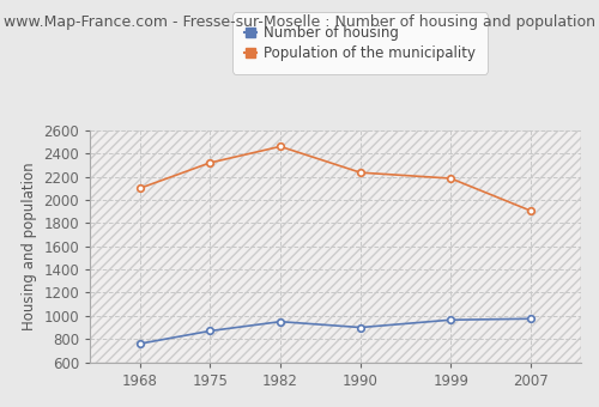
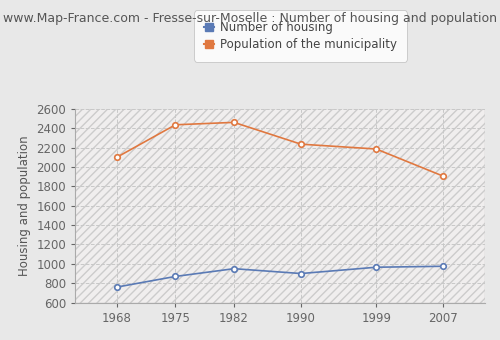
Population of the municipality/1975: 2320 -> 2440
